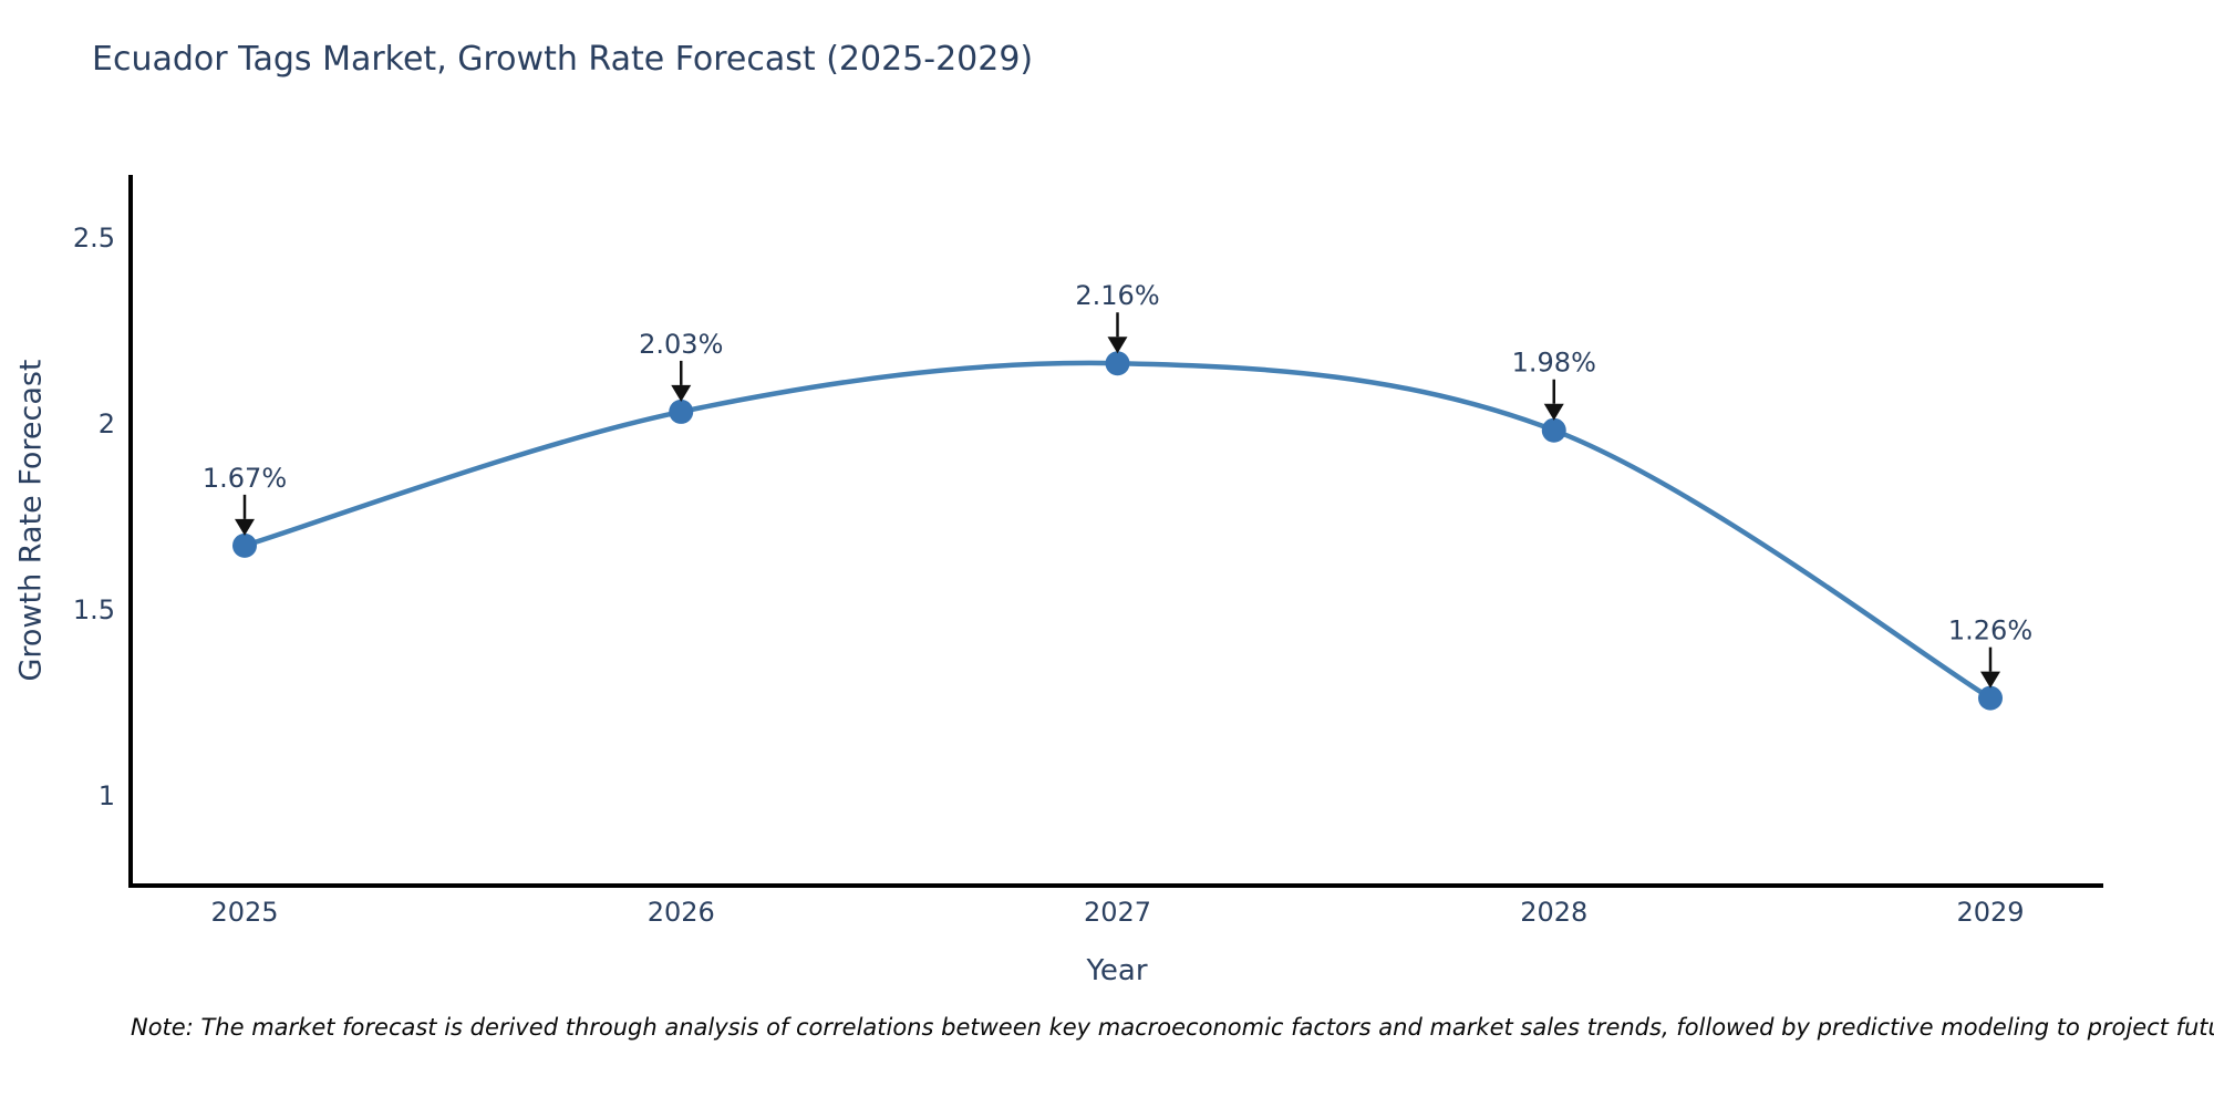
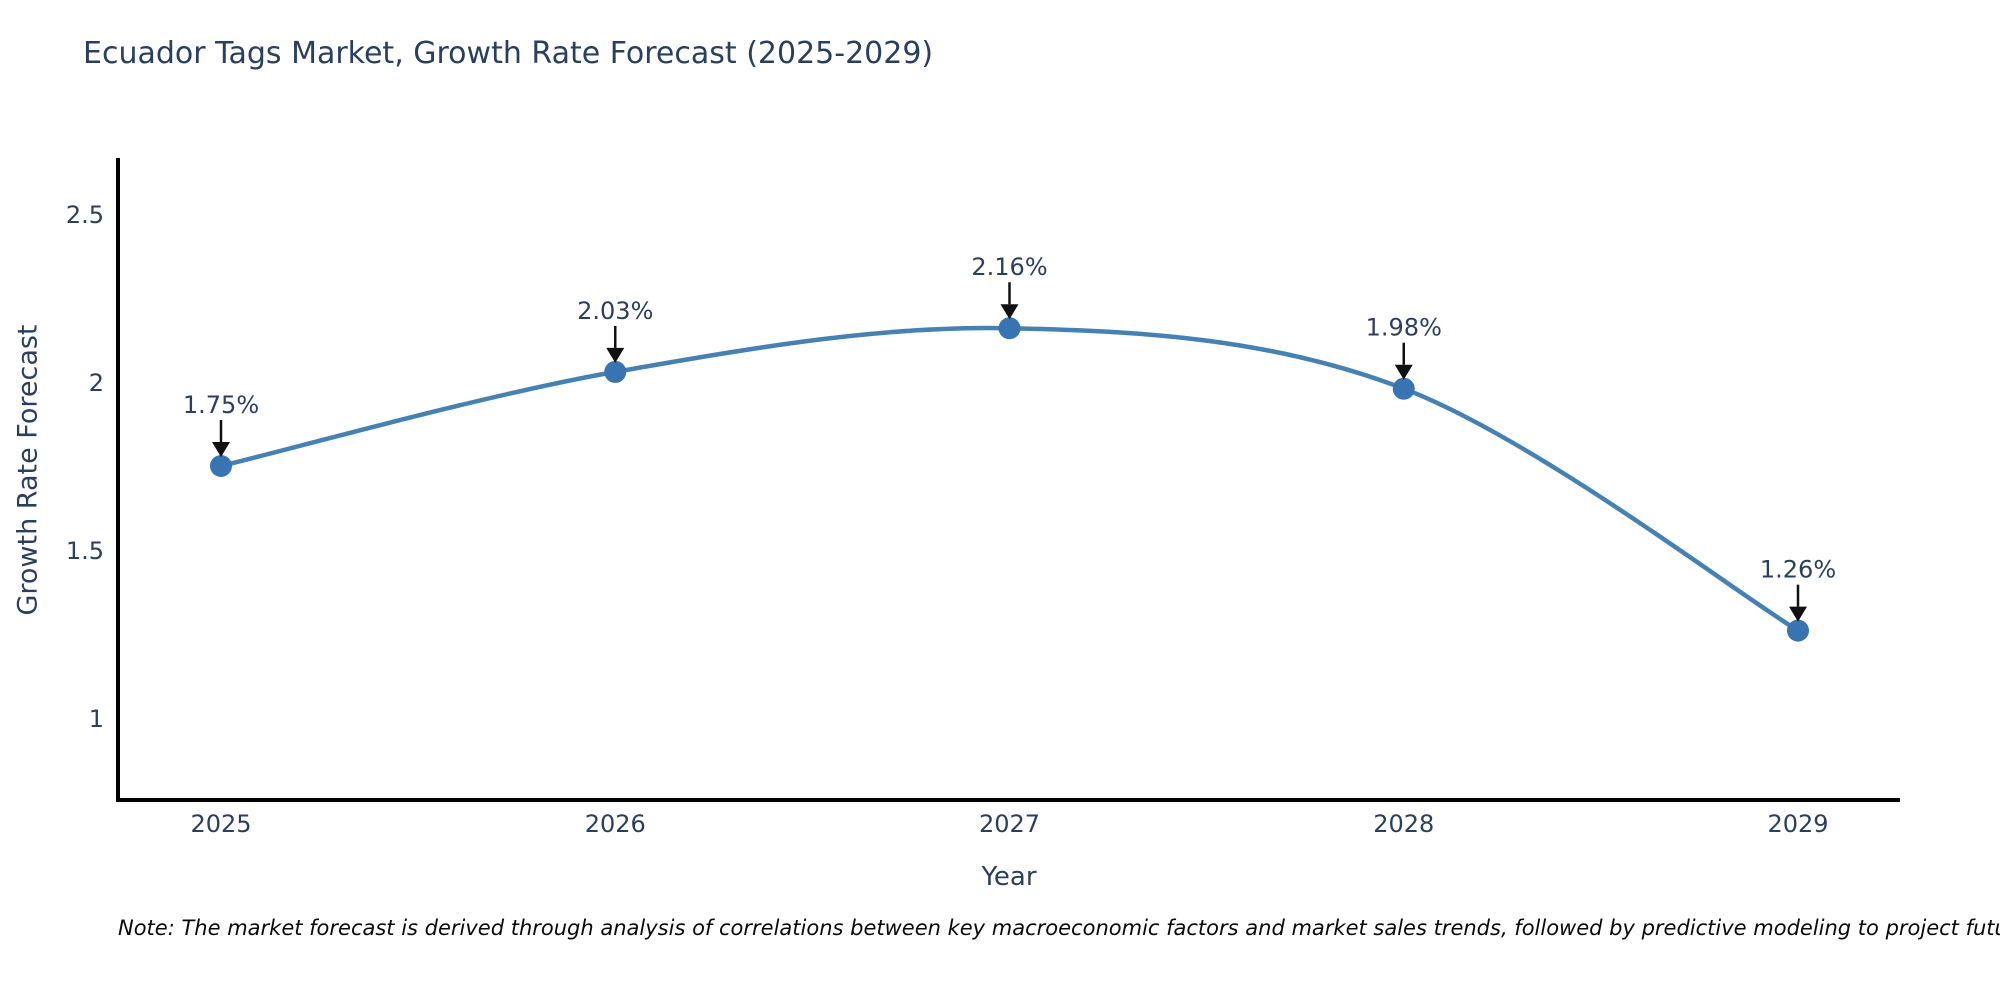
2025: 1.67% -> 1.75%
